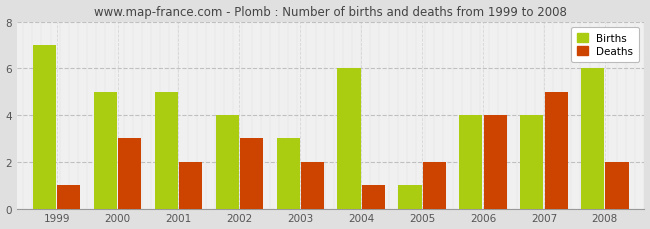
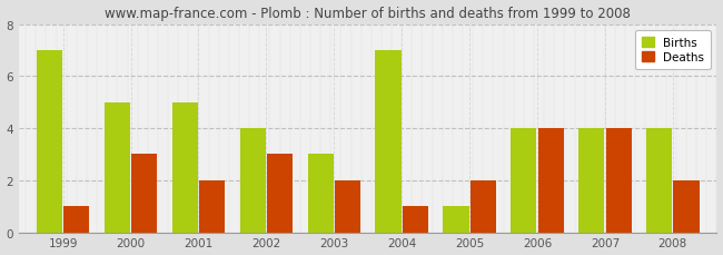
Births/2004: 6 -> 7
Deaths/2007: 5 -> 4
Births/2008: 6 -> 4
